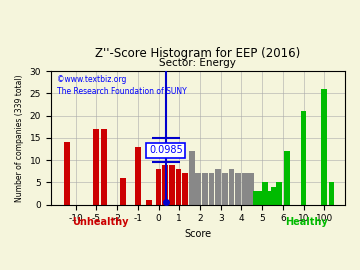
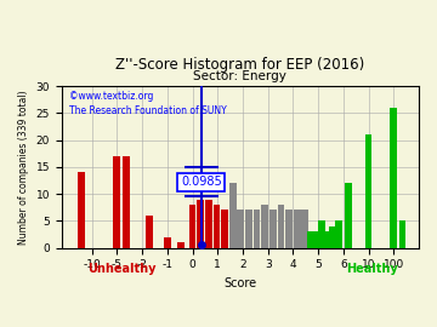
-1: 13 -> 2
